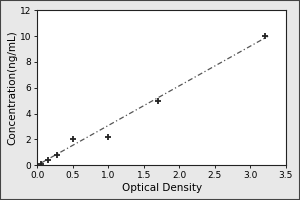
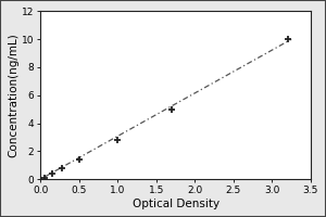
0.5: 2.0 -> 1.4
1.0: 2.2 -> 2.8
